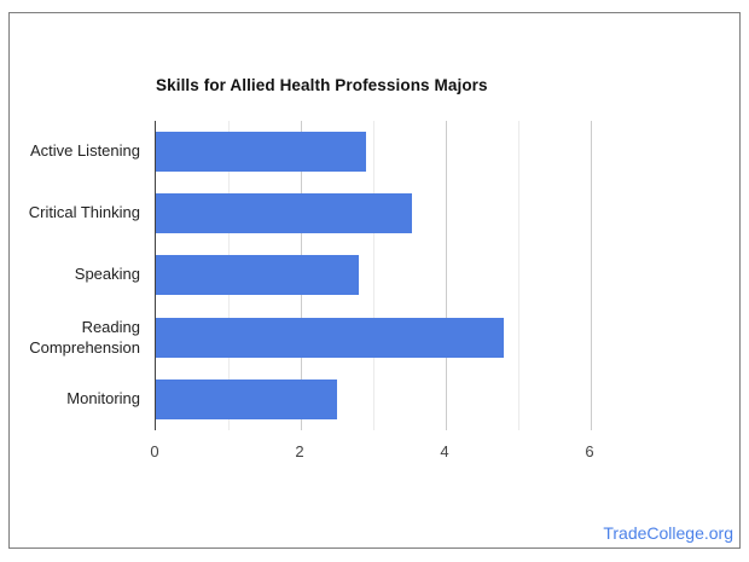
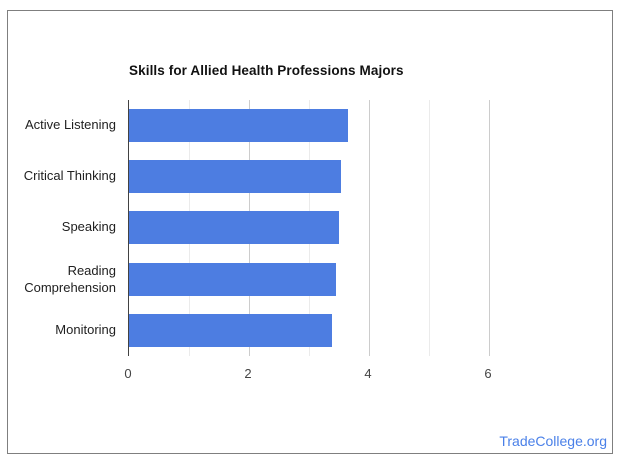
Active Listening: 2.9 -> 3.6
Speaking: 2.8 -> 3.5
Reading Comprehension: 4.8 -> 3.5
Monitoring: 2.5 -> 3.4
